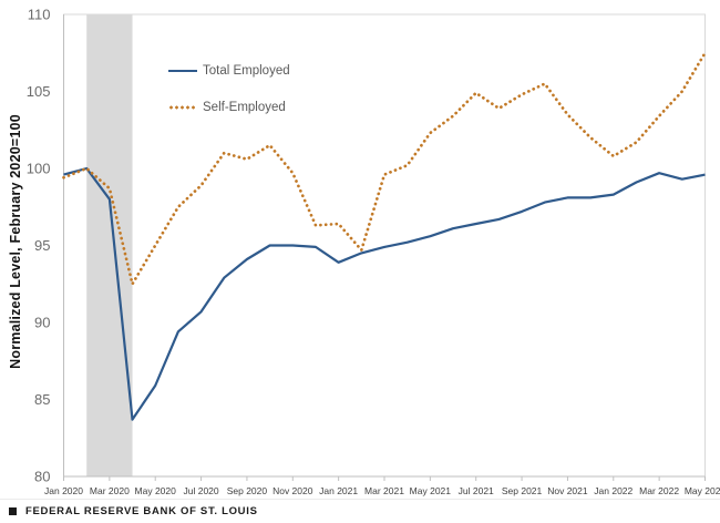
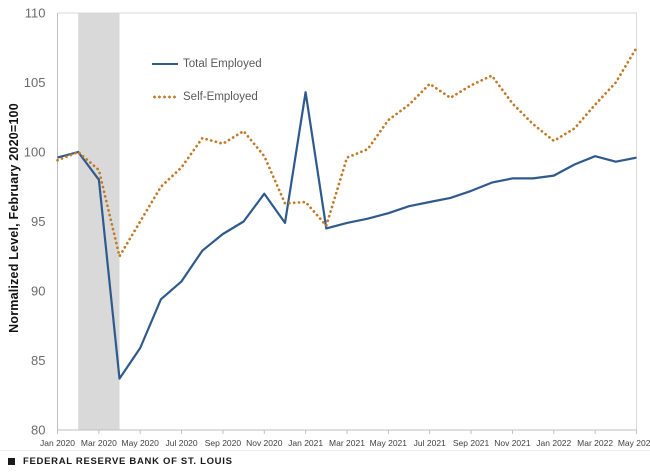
Total Employed/Nov 2020: 95.0 -> 97.0
Total Employed/Jan 2021: 93.9 -> 104.3
